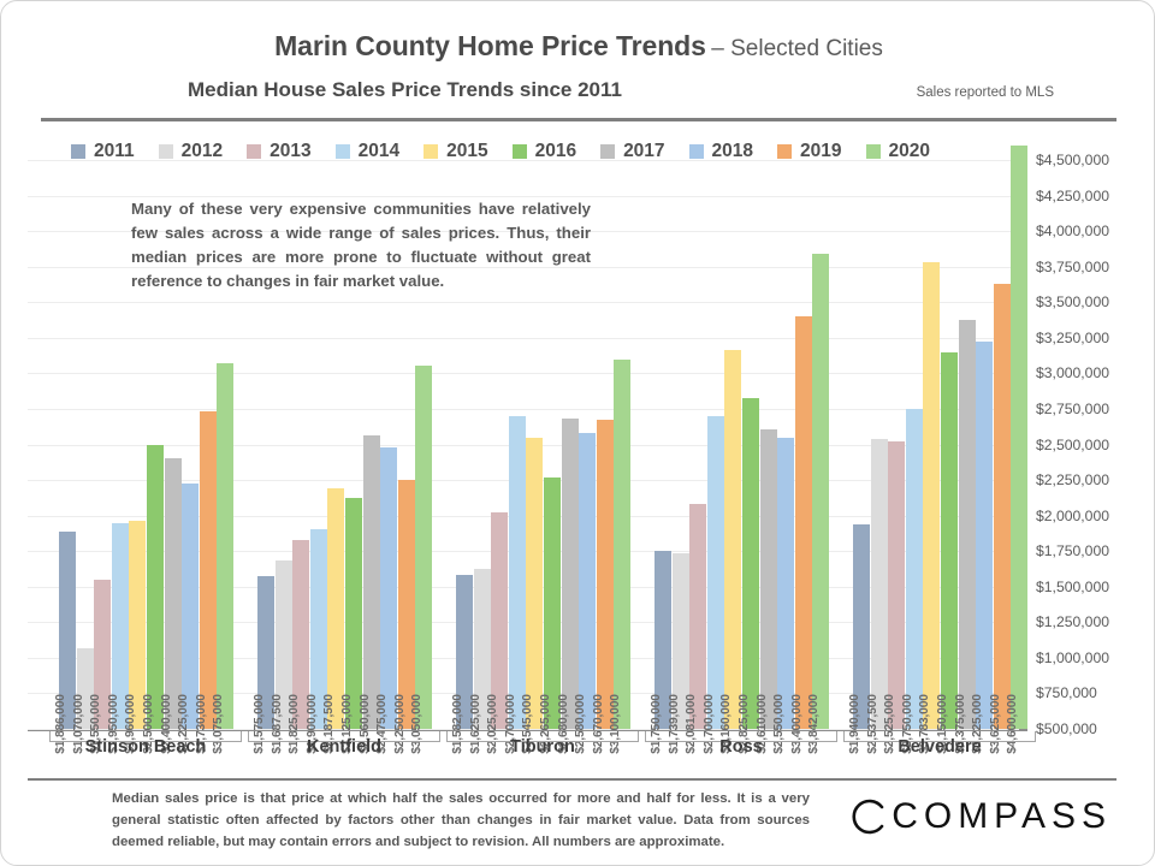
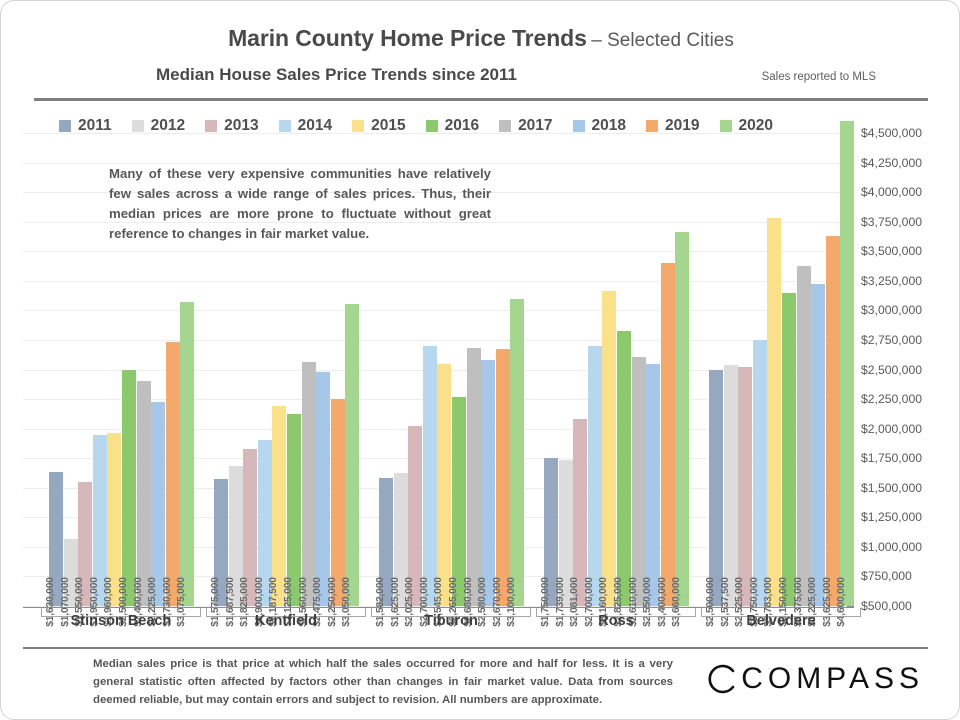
2011/Stinson Beach: $1,886,000 -> $1,630,000
2020/Ross: $3,842,000 -> $3,660,000
2011/Belvedere: $1,940,000 -> $2,500,000
